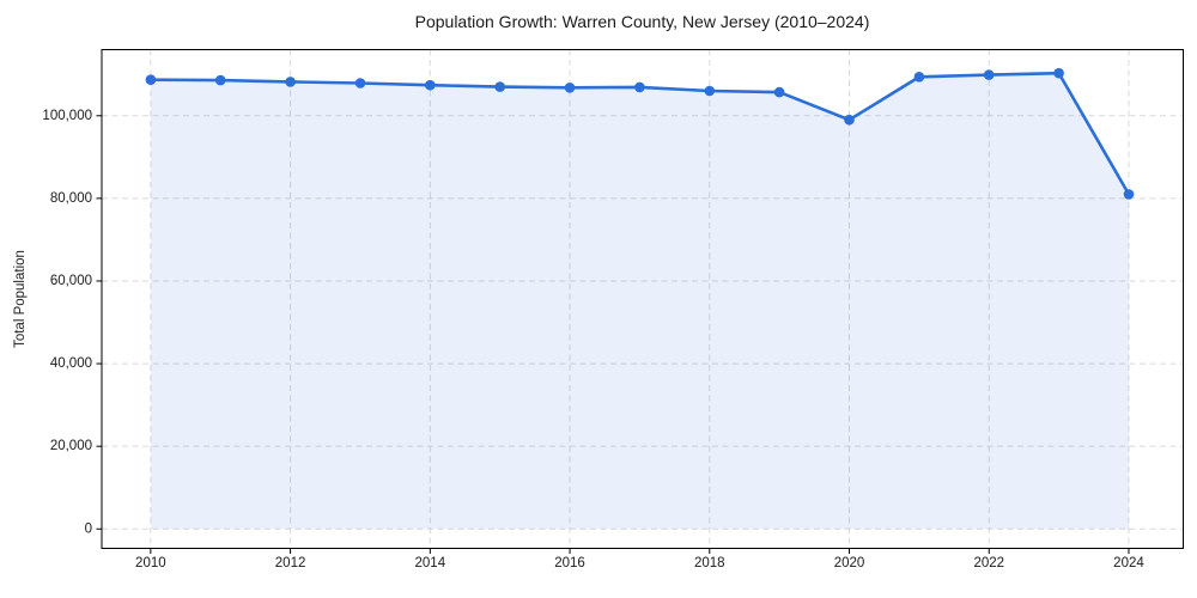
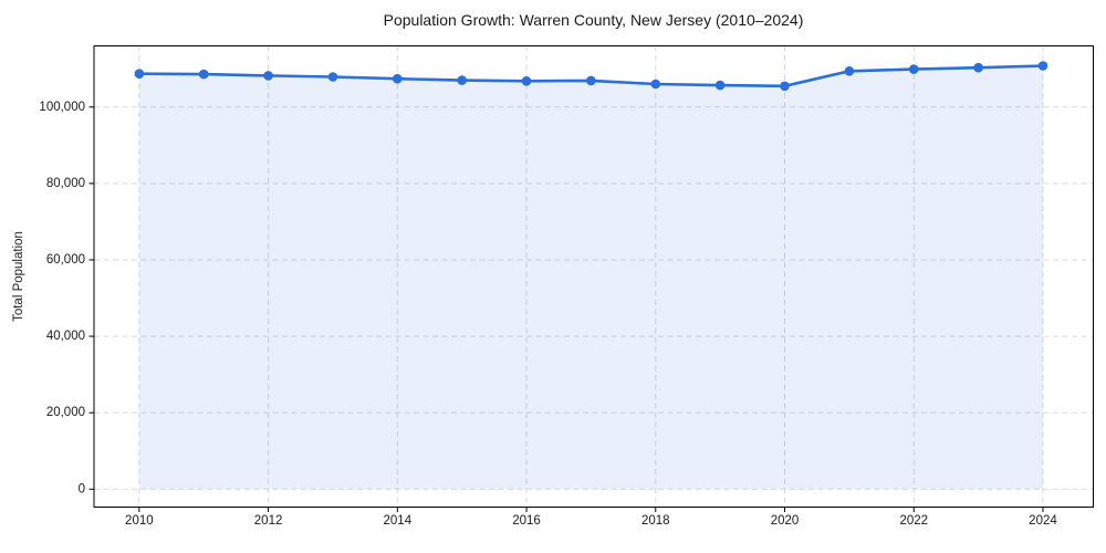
2020: 99000 -> 106000
2024: 81000 -> 111000
